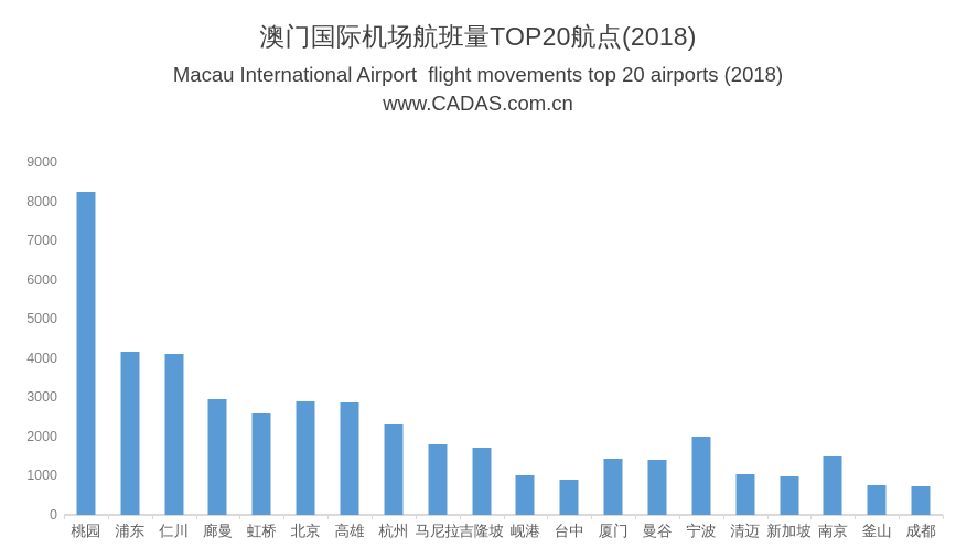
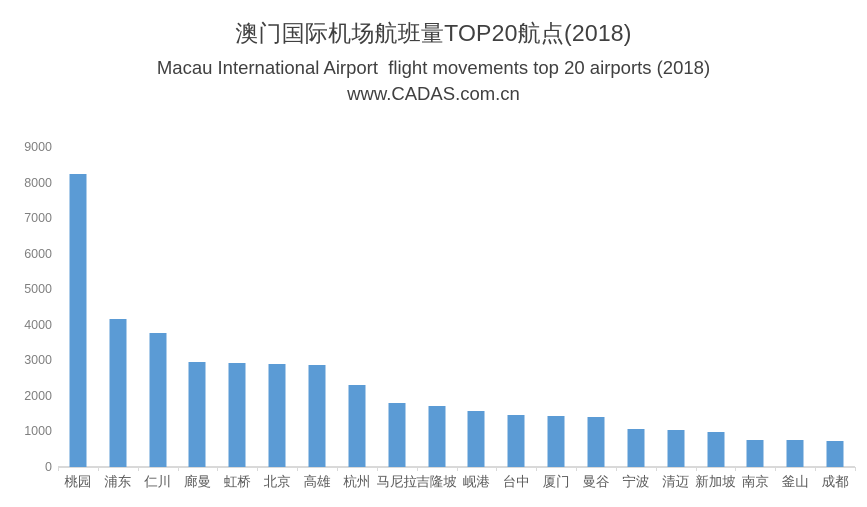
仁川: 4100 -> 3800
虹桥: 2600 -> 2900
岘港: 1000 -> 1600
台中: 900 -> 1500
宁波: 2000 -> 1100
南京: 1500 -> 800
